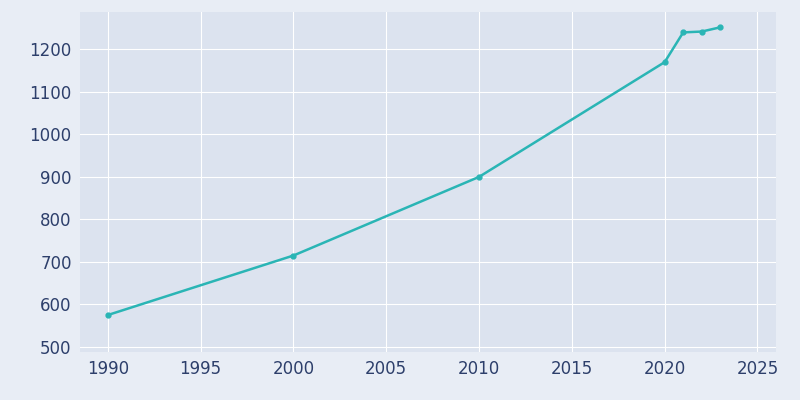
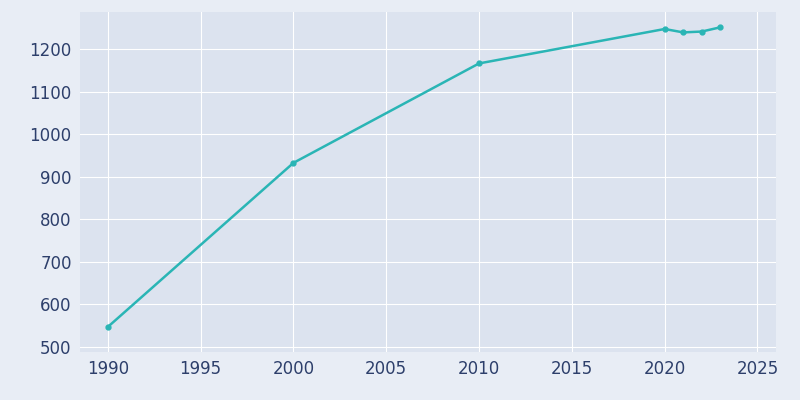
1990: 575 -> 547
2000: 715 -> 933
2010: 900 -> 1167
2020: 1170 -> 1248
